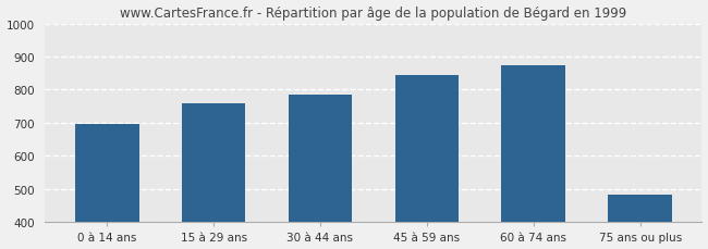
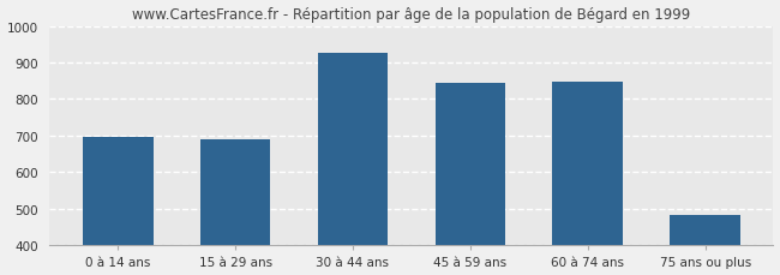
15 à 29 ans: 760 -> 690
30 à 44 ans: 785 -> 925
60 à 74 ans: 875 -> 848
